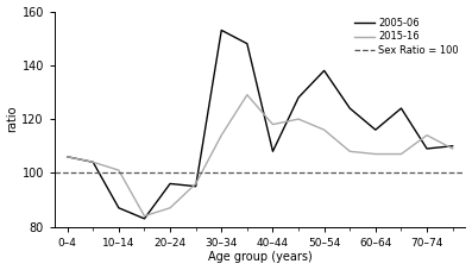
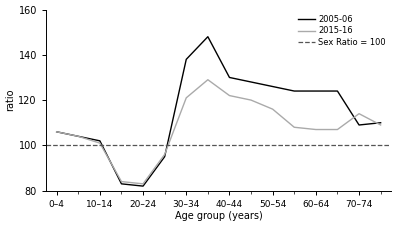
2005-06/10–14: 87 -> 102
2005-06/20–24: 96 -> 82
2015-16/20–24: 87 -> 83
2005-06/30–34: 153 -> 138
2015-16/30–34: 114 -> 121
2005-06/40–44: 108 -> 130
2015-16/40–44: 118 -> 122
2005-06/50–54: 138 -> 126
2005-06/60–64: 116 -> 124
